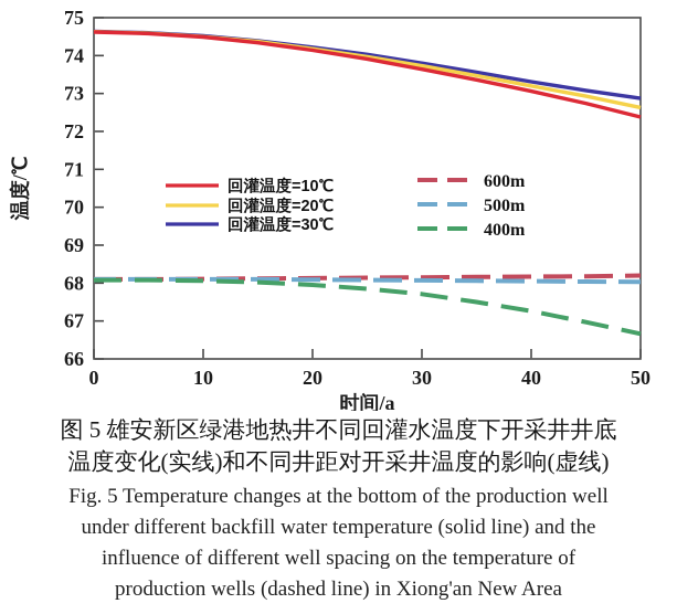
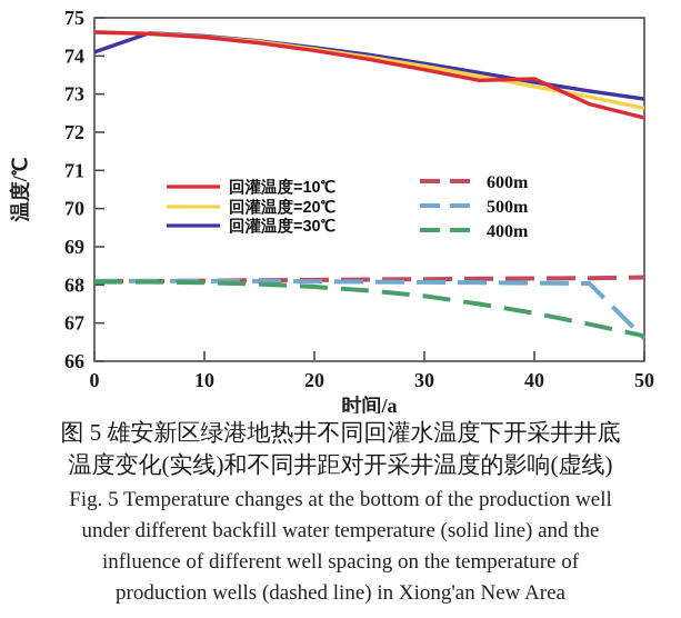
回灌温度=30℃/0: 74.6 -> 74.1
回灌温度=10℃/40: 73.1 -> 73.4
500m/50: 68.0 -> 66.6
